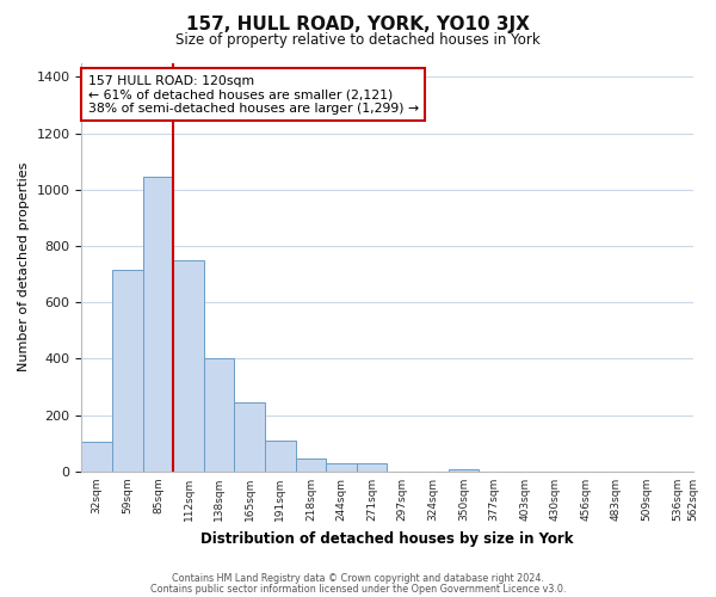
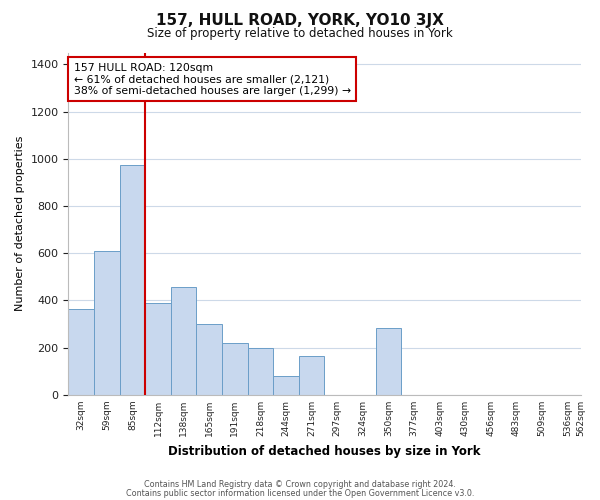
32sqm: 105 -> 365
59sqm: 715 -> 610
85sqm: 1045 -> 975
112sqm: 750 -> 390
138sqm: 400 -> 455
165sqm: 245 -> 300
191sqm: 110 -> 220
218sqm: 48 -> 200
244sqm: 28 -> 80
271sqm: 28 -> 165
350sqm: 10 -> 285
